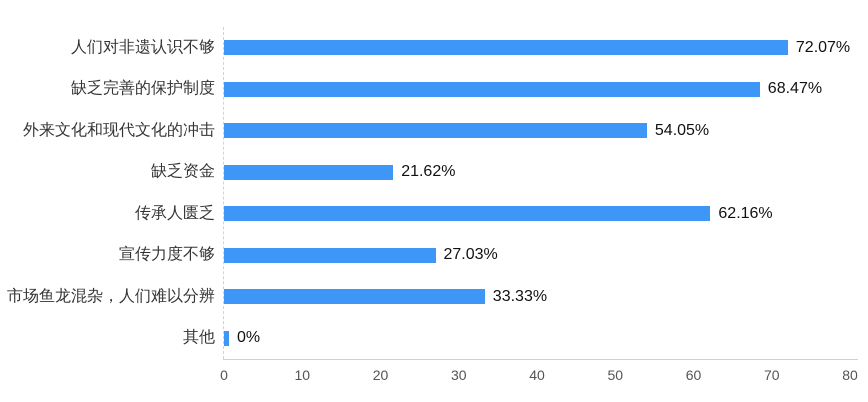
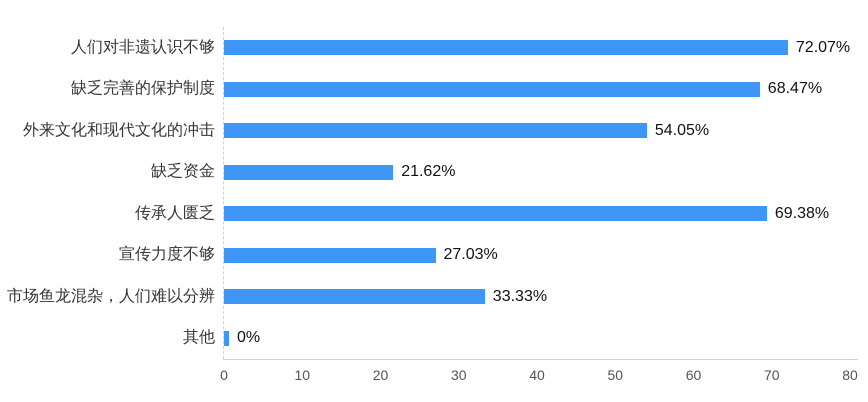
传承人匮乏: 62.16% -> 69.38%
